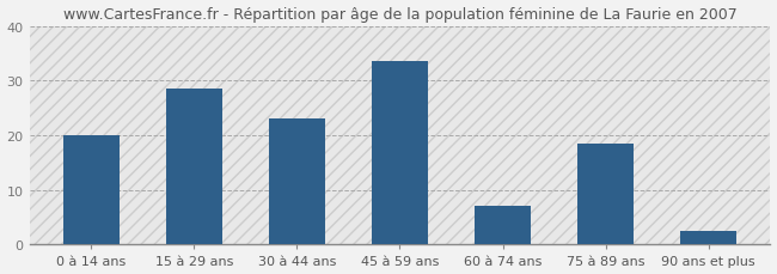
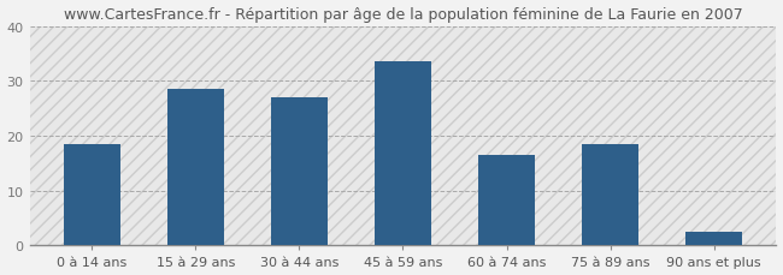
0 à 14 ans: 20.0 -> 18.5
30 à 44 ans: 23.0 -> 27.0
60 à 74 ans: 7.0 -> 16.5
